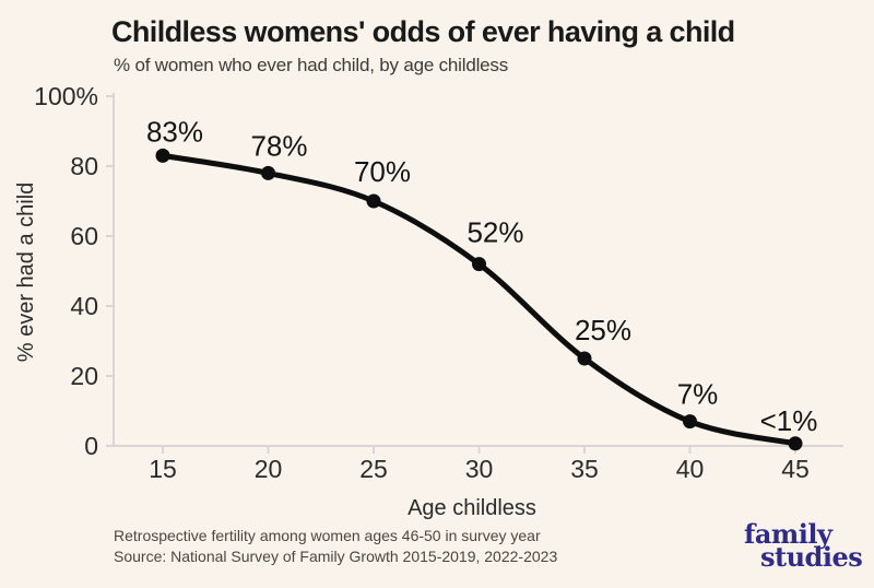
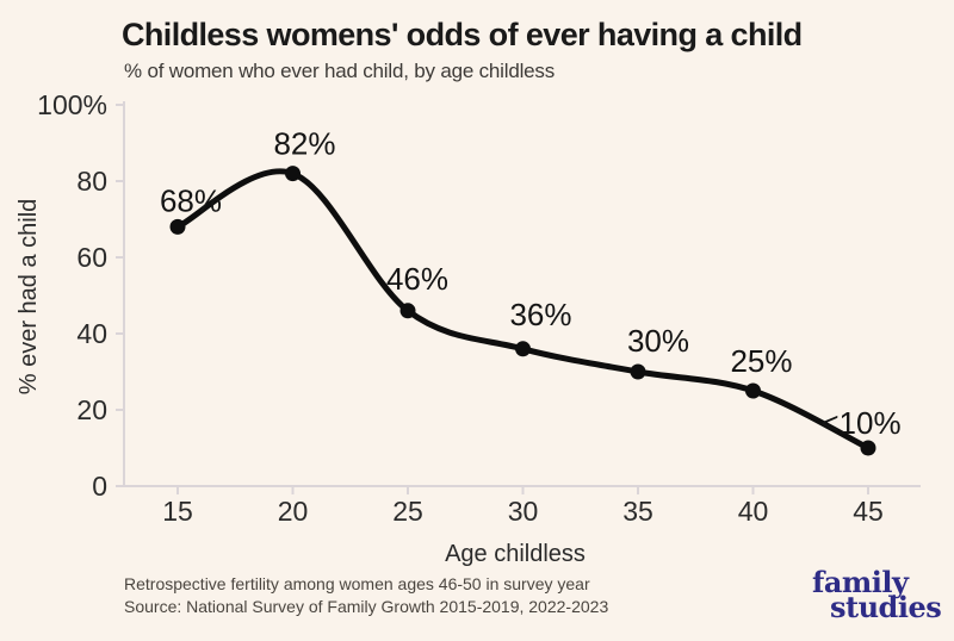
15: 83% -> 68%
20: 78% -> 82%
25: 70% -> 46%
30: 52% -> 36%
35: 25% -> 30%
40: 7% -> 25%
45: 1 -> 10
